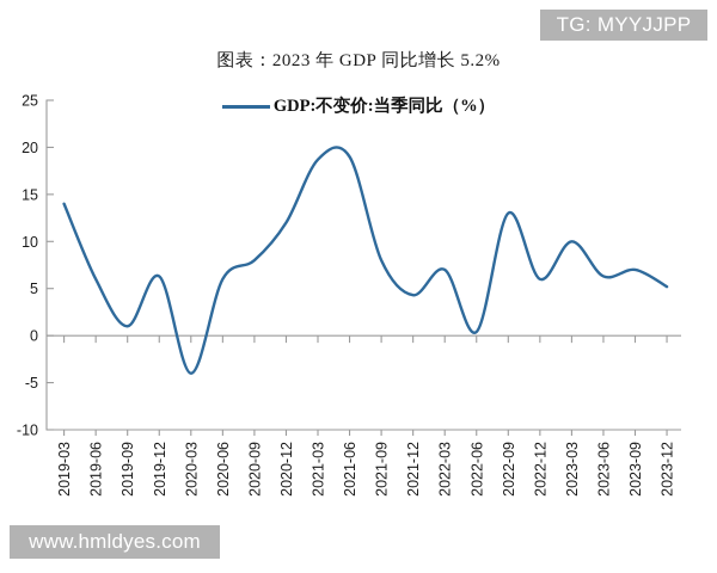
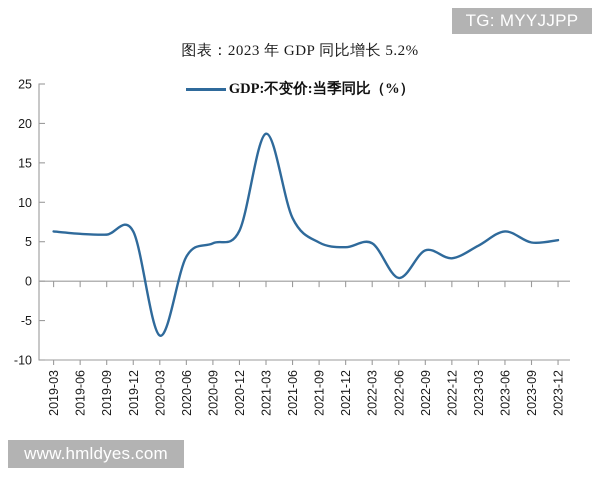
2019-03: 14 -> 6
2019-09: 1 -> 6
2020-03: -4 -> -7
2020-06: 6 -> 3
2020-09: 8 -> 5
2020-12: 12 -> 6
2021-06: 19 -> 8
2021-09: 8 -> 5
2022-03: 7 -> 5
2022-09: 13 -> 4
2022-12: 6 -> 3
2023-03: 10 -> 4
2023-09: 7 -> 5
